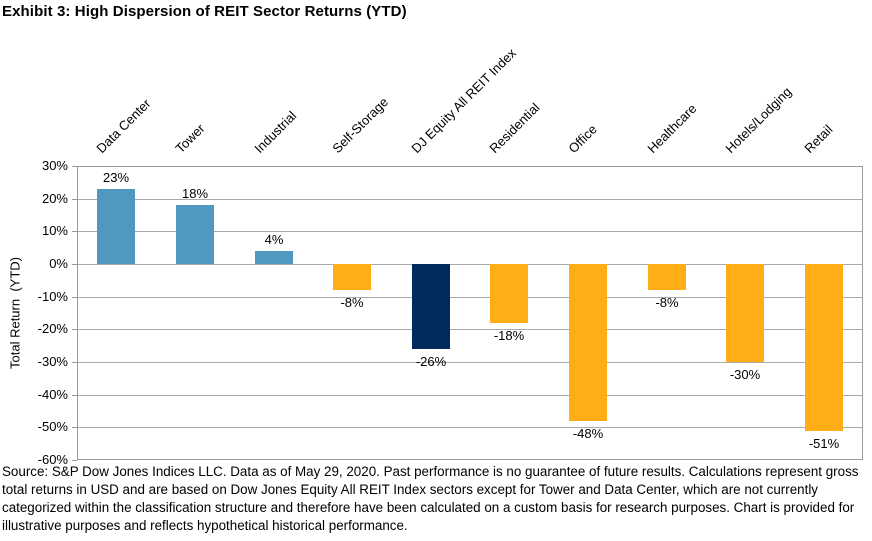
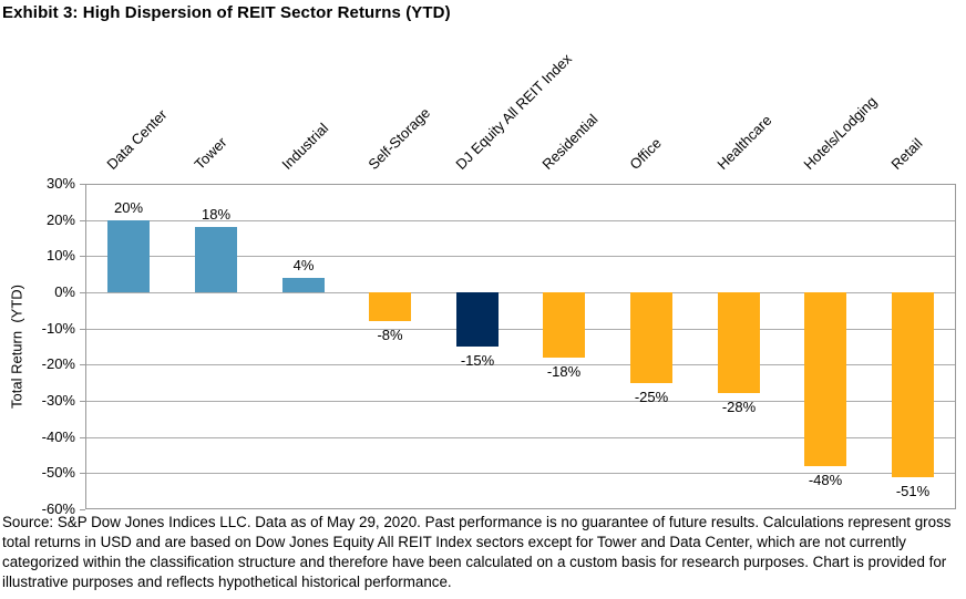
Data Center: 23% -> 20%
DJ Equity All REIT Index: -26% -> -15%
Office: -48% -> -25%
Healthcare: -8% -> -28%
Hotels/Lodging: -30% -> -48%
